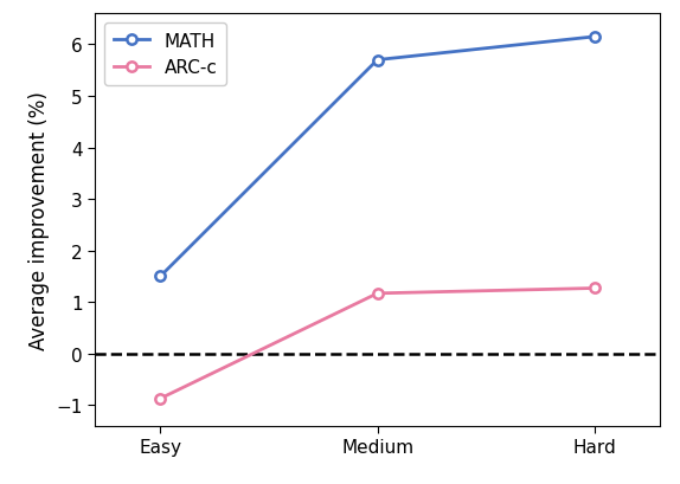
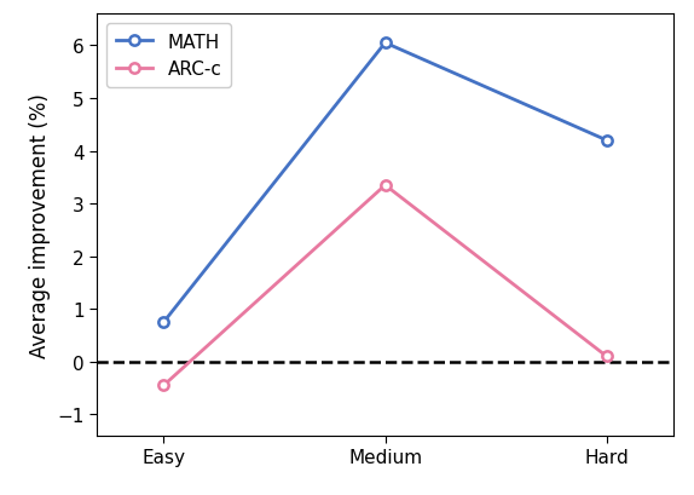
MATH/Easy: 1.50 -> 0.75
ARC-c/Easy: -0.87 -> -0.45
MATH/Medium: 5.70 -> 6.05
ARC-c/Medium: 1.17 -> 3.35
MATH/Hard: 6.15 -> 4.20
ARC-c/Hard: 1.27 -> 0.10
